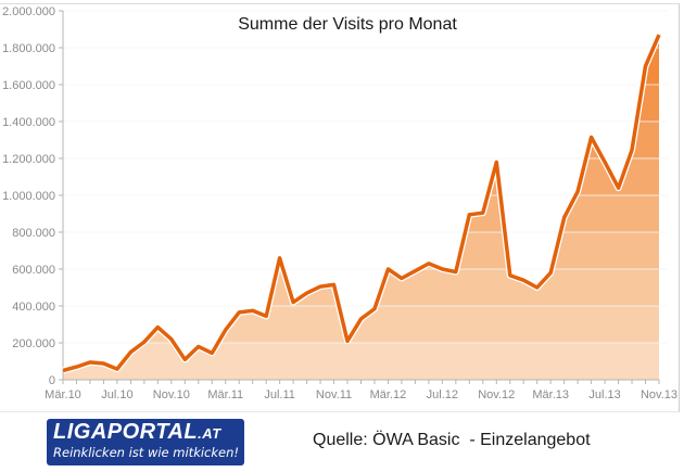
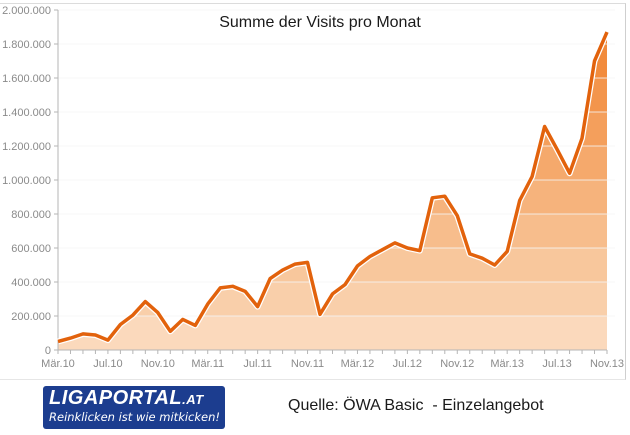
Jul.11: 660000 -> 260000
Mär.12: 600000 -> 500000
Nov.12: 1180000 -> 790000
